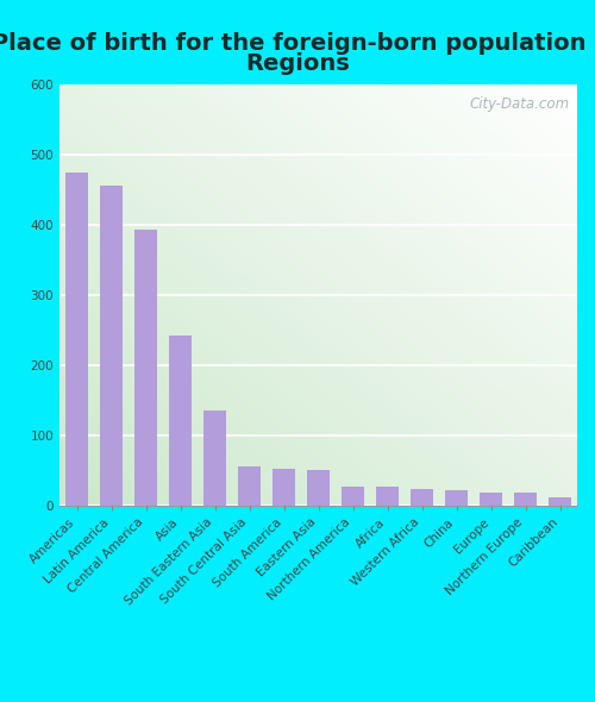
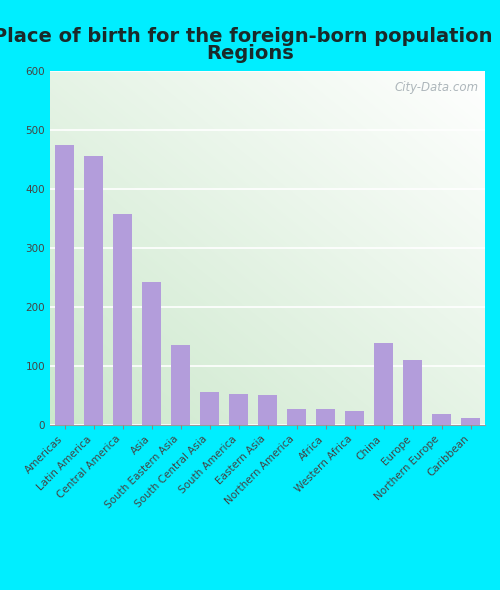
Central America: 393 -> 358
China: 22 -> 138
Europe: 19 -> 110
